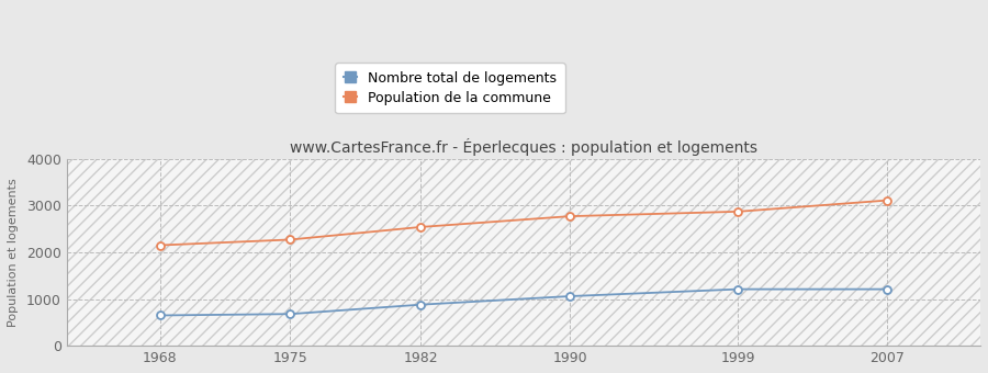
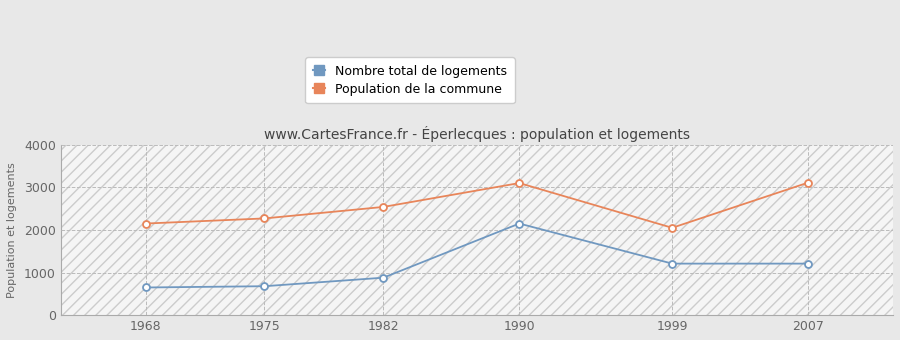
Nombre total de logements/1990: 1060 -> 2150
Population de la commune/1990: 2770 -> 3100
Population de la commune/1999: 2870 -> 2050
